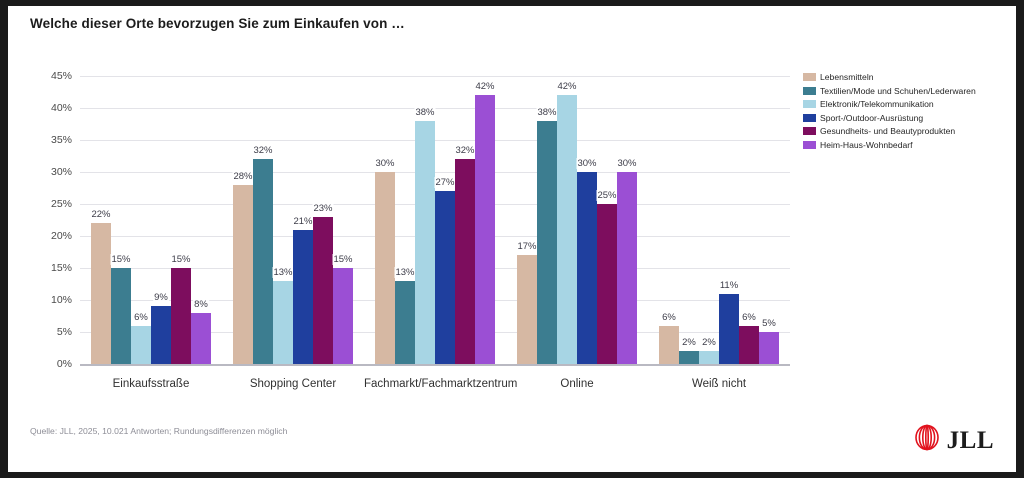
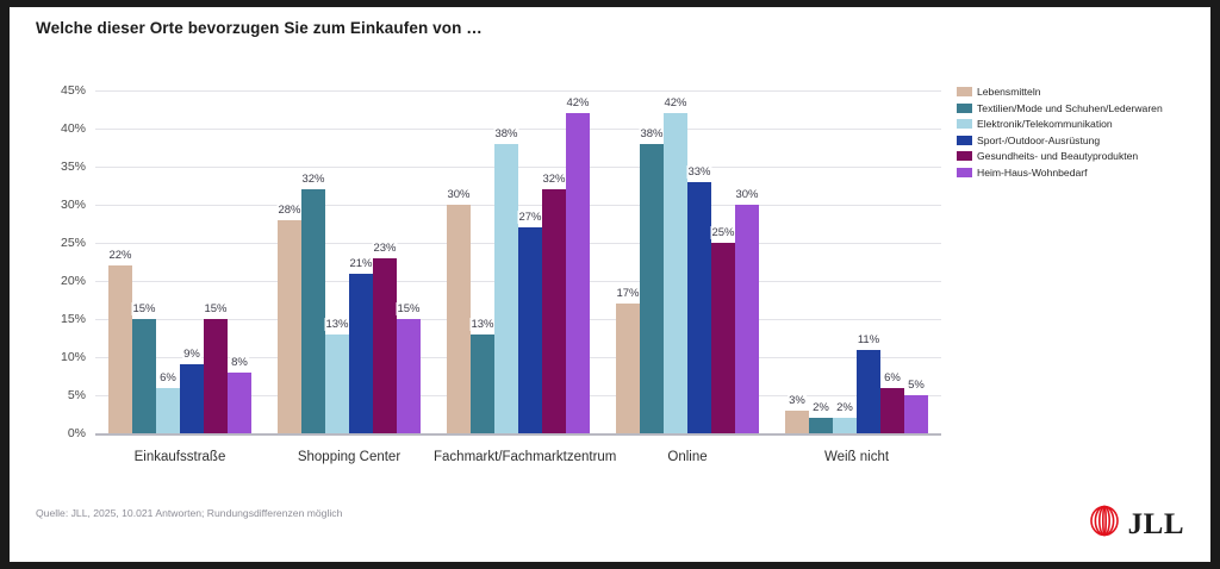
Sport-/Outdoor-Ausrüstung/Online: 30% -> 33%
Lebensmitteln/Weiß nicht: 6% -> 3%
